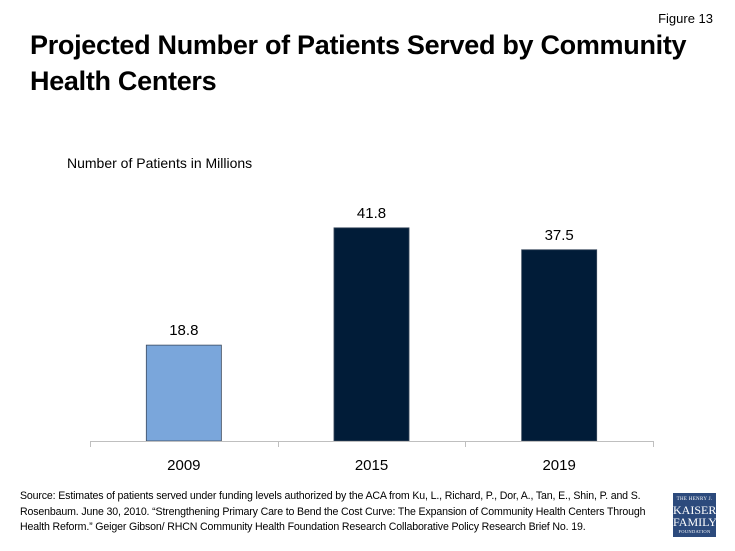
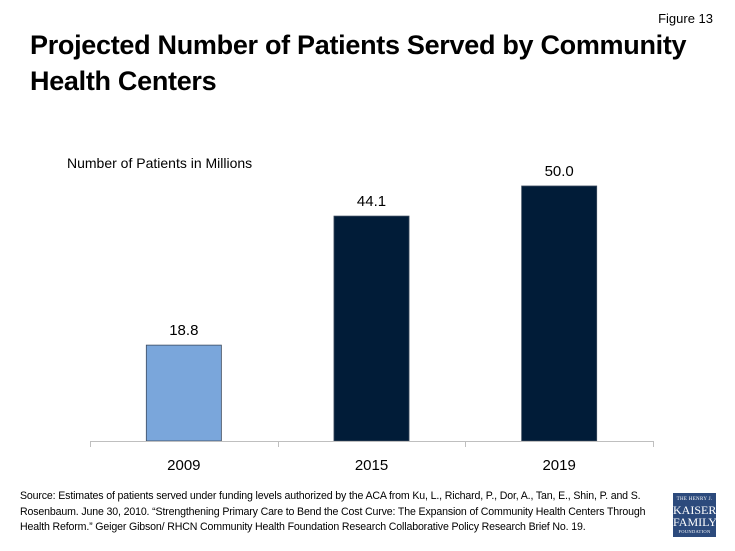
2015: 41.8 -> 44.1
2019: 37.5 -> 50.0
